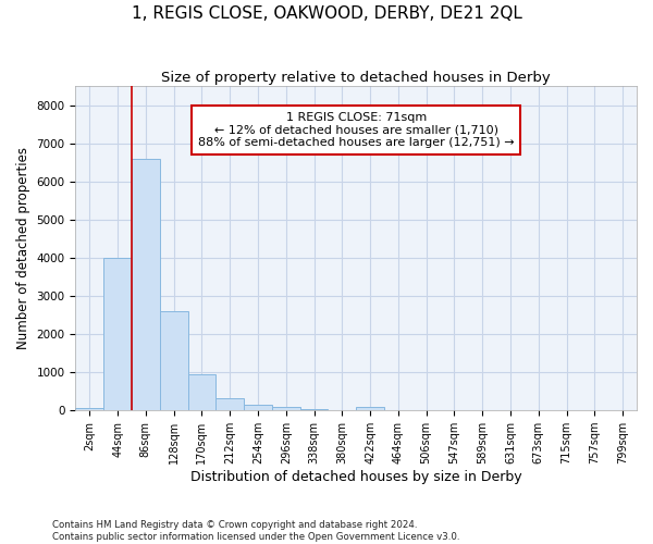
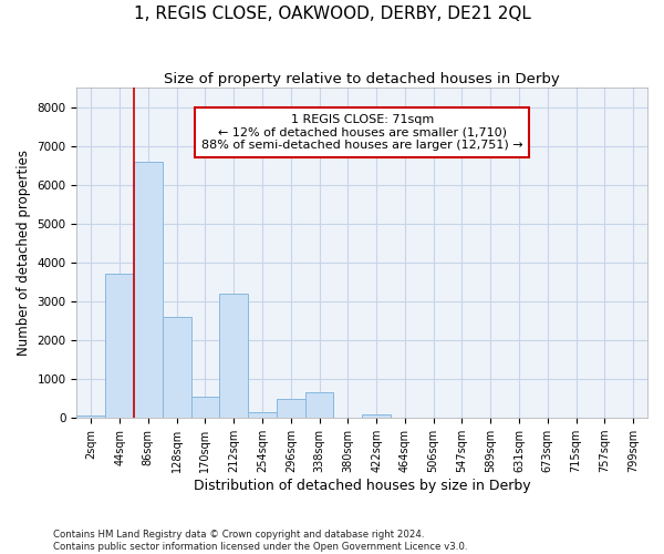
44sqm: 4000 -> 3700
170sqm: 950 -> 550
212sqm: 330 -> 3200
296sqm: 80 -> 500
338sqm: 30 -> 650
